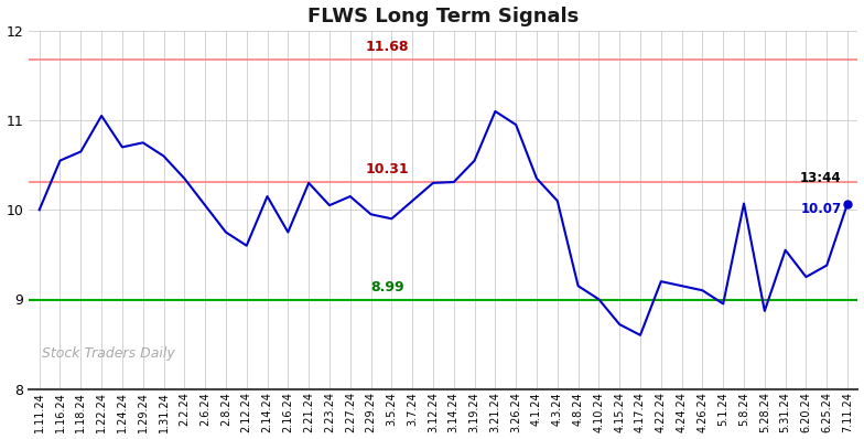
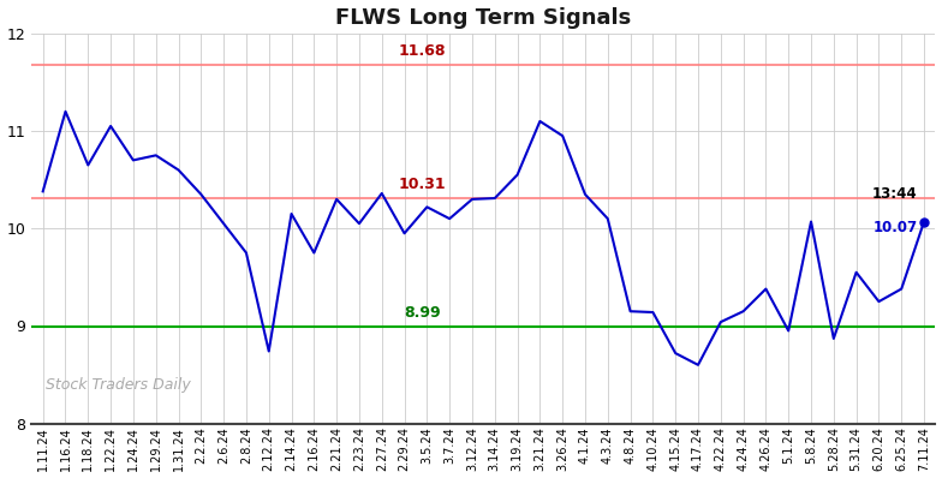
1.11.24: 10.00 -> 10.38
1.16.24: 10.55 -> 11.20
2.12.24: 9.60 -> 8.74
2.27.24: 10.15 -> 10.36
3.5.24: 9.90 -> 10.22
4.10.24: 9.00 -> 9.14
4.22.24: 9.20 -> 9.04
4.26.24: 9.10 -> 9.38
